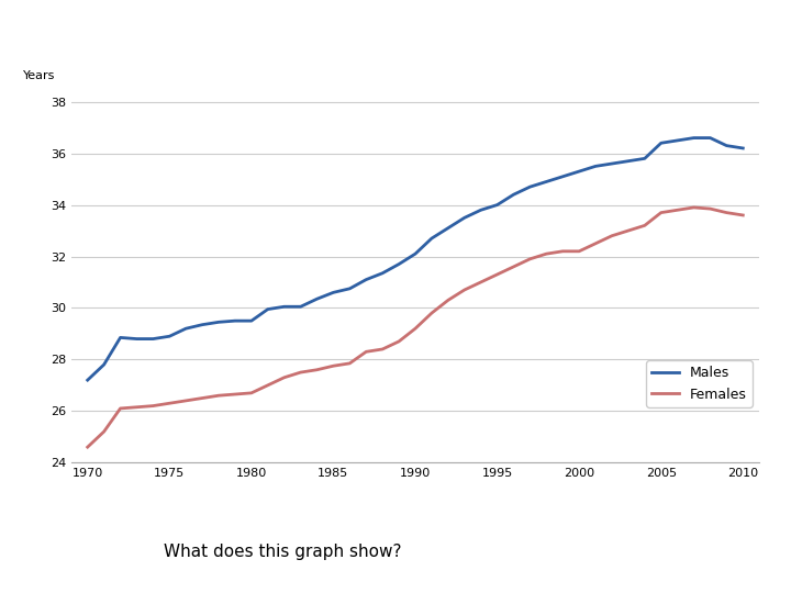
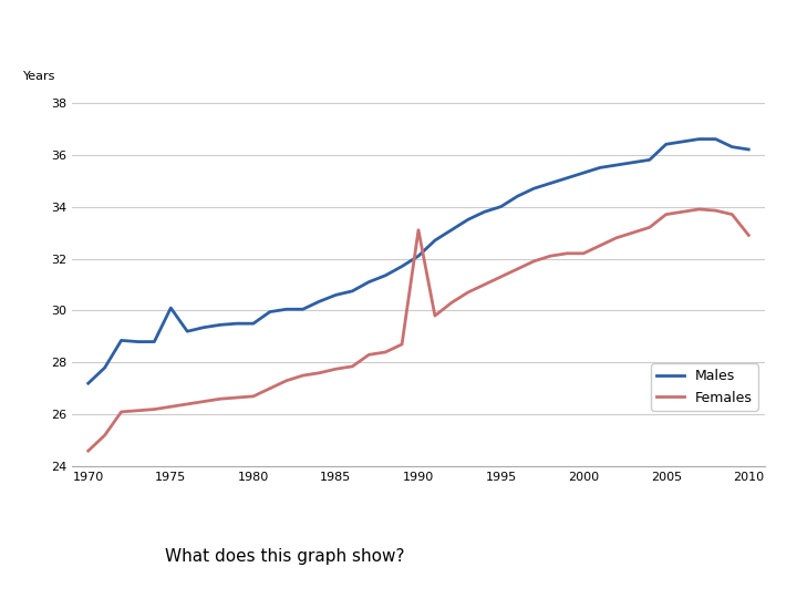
Males/1975: 28.90 -> 30.10
Females/1990: 29.20 -> 33.10
Females/2010: 33.60 -> 32.90
